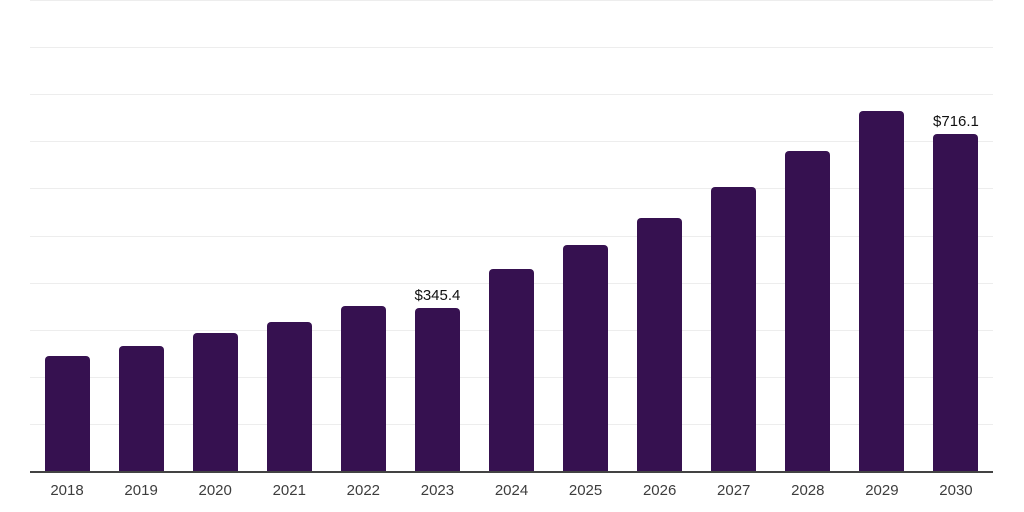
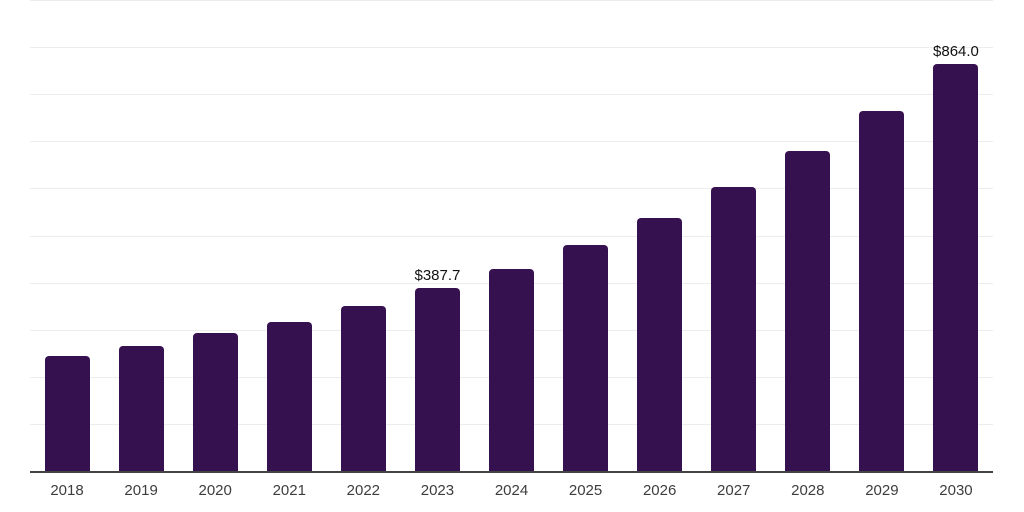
2023: $345.4 -> $387.7
2030: $716.1 -> $864.0
